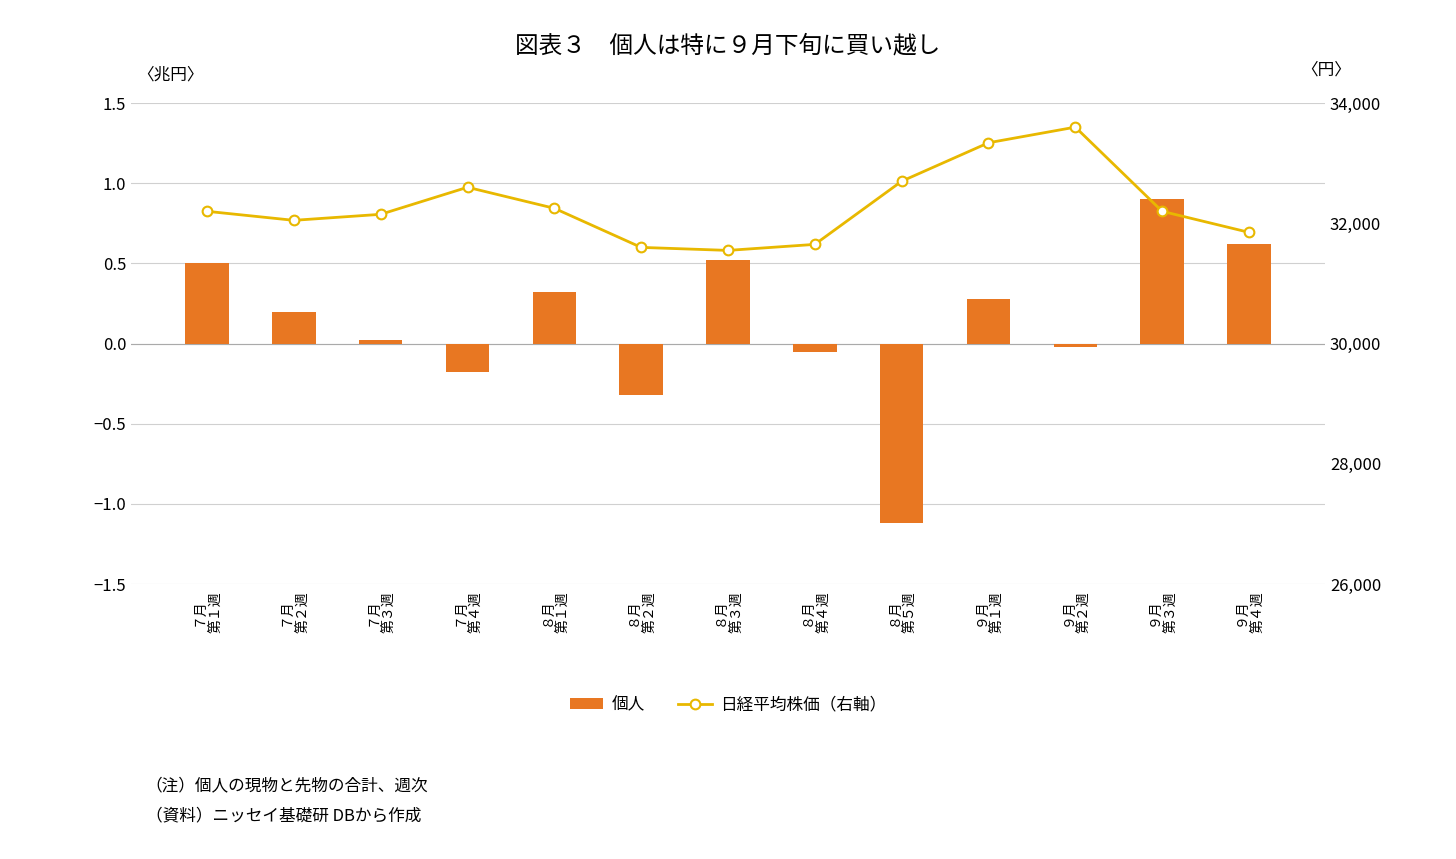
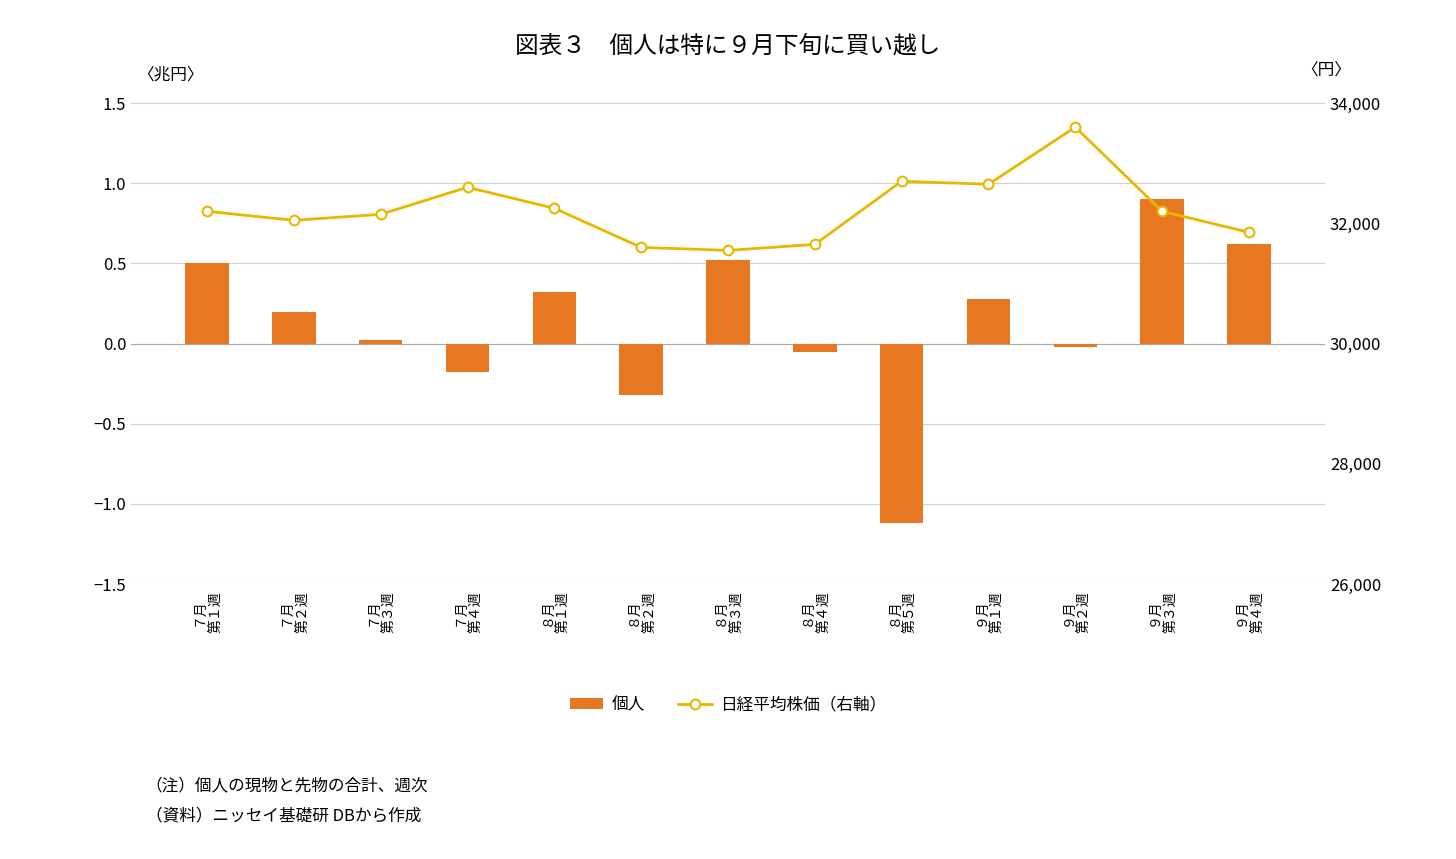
日経平均株価（右軸）/９月 第１週: 33,340 -> 32,650
